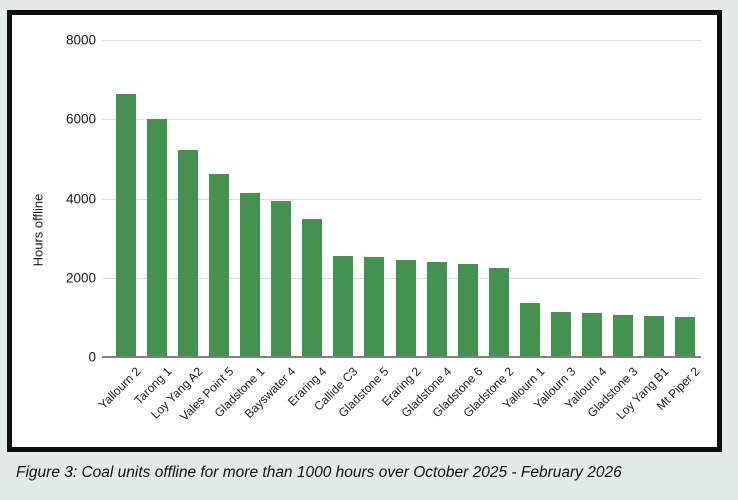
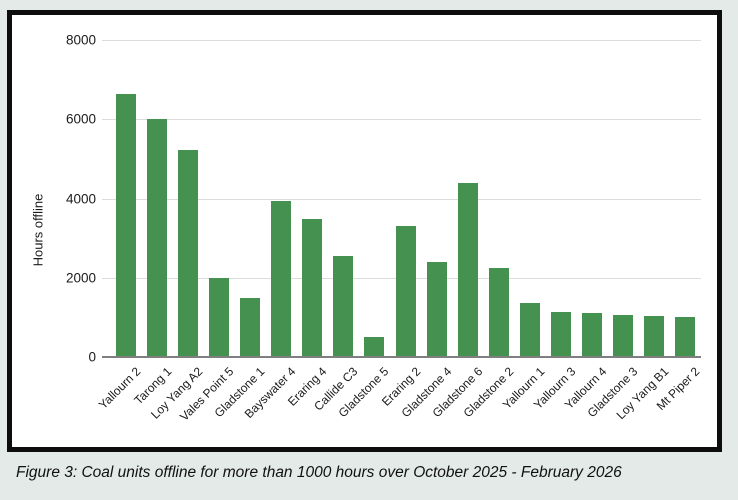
Vales Point 5: 4600 -> 2000
Gladstone 1: 4100 -> 1500
Gladstone 5: 2500 -> 500
Eraring 2: 2400 -> 3300
Gladstone 6: 2400 -> 4400
